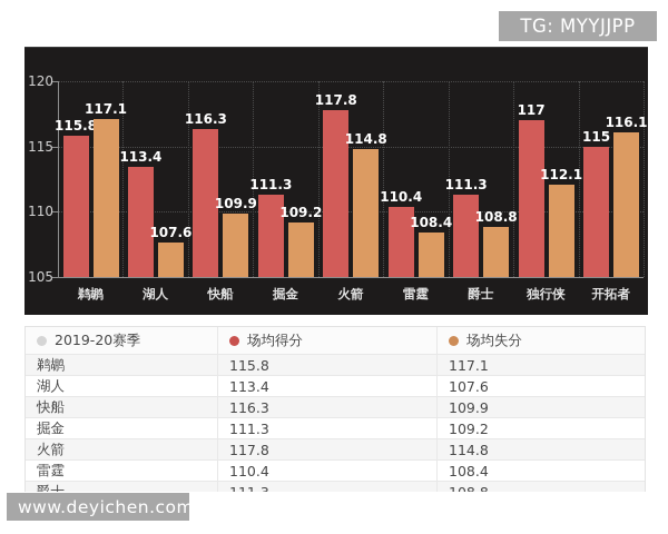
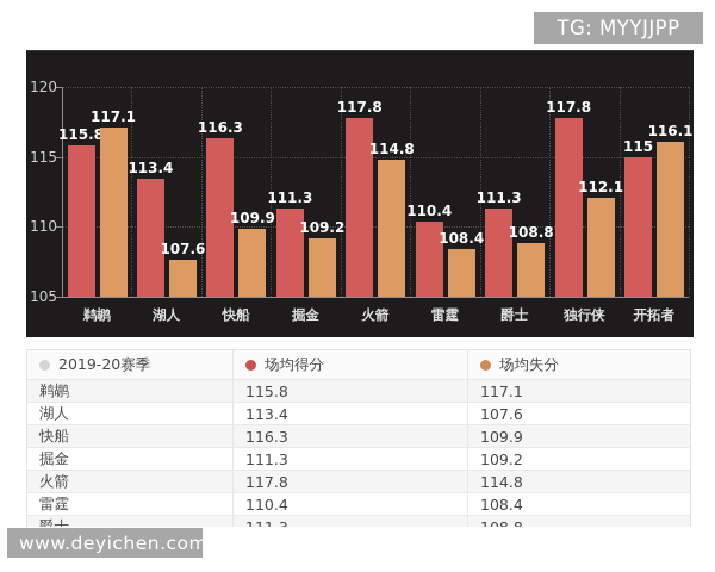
场均得分/独行侠: 117 -> 117.8
